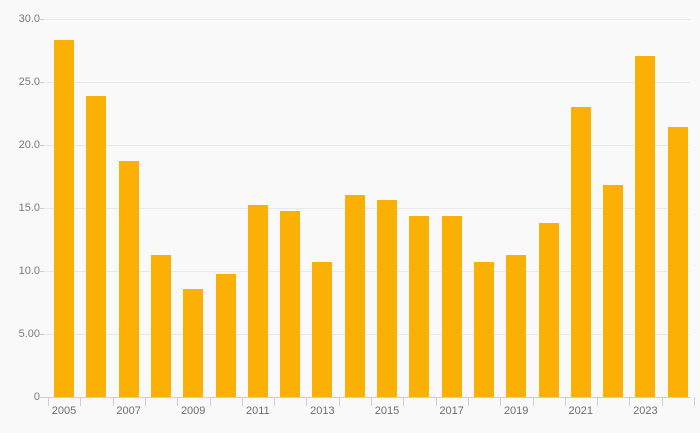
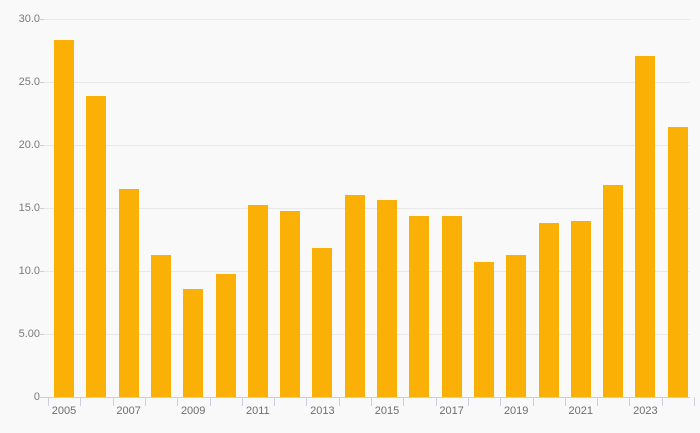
2007: 18.7 -> 16.5
2013: 10.7 -> 11.8
2021: 23.0 -> 14.0
